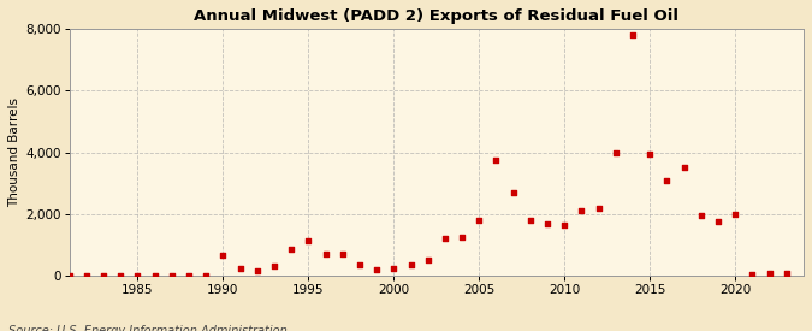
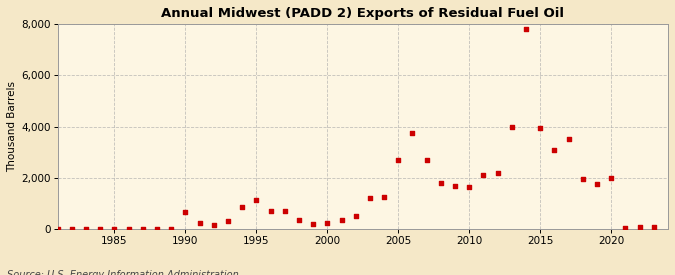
2005: 1,800 -> 2,700
